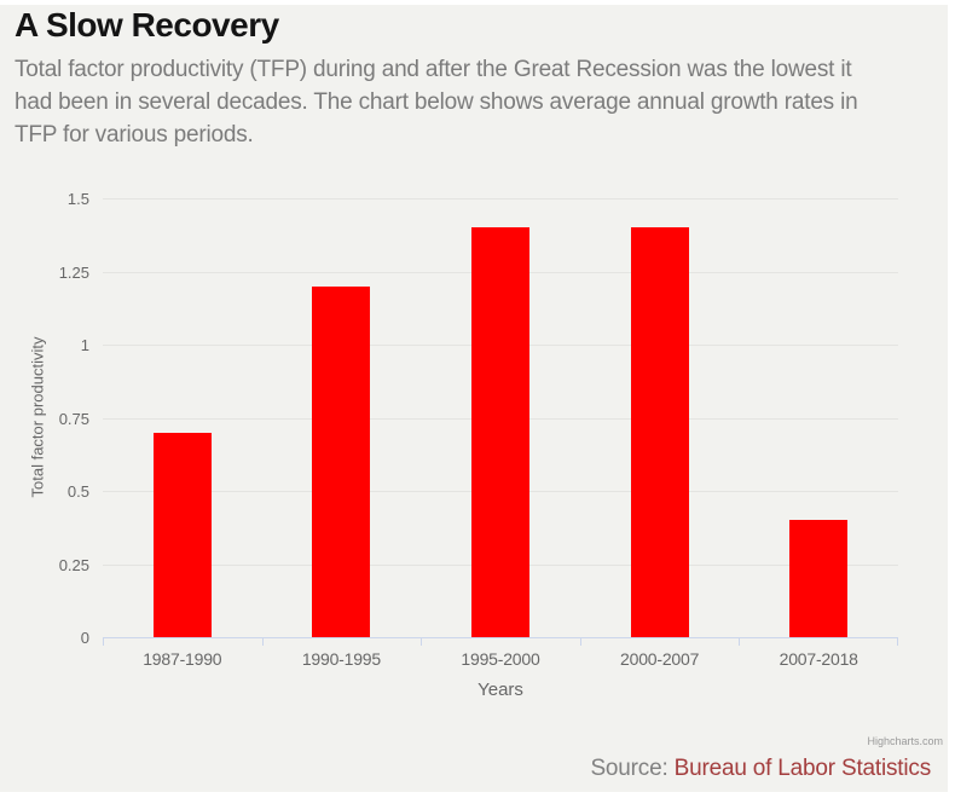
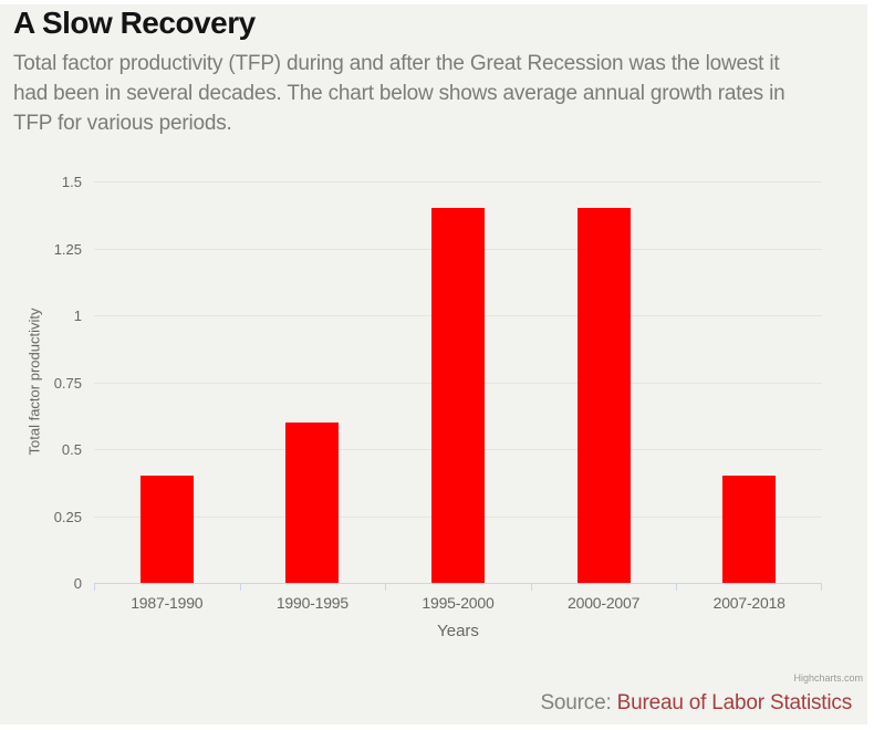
1987-1990: 0.7 -> 0.4
1990-1995: 1.2 -> 0.6
